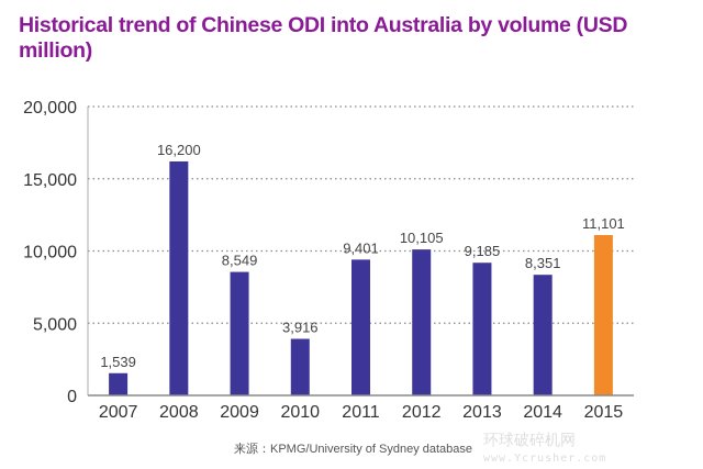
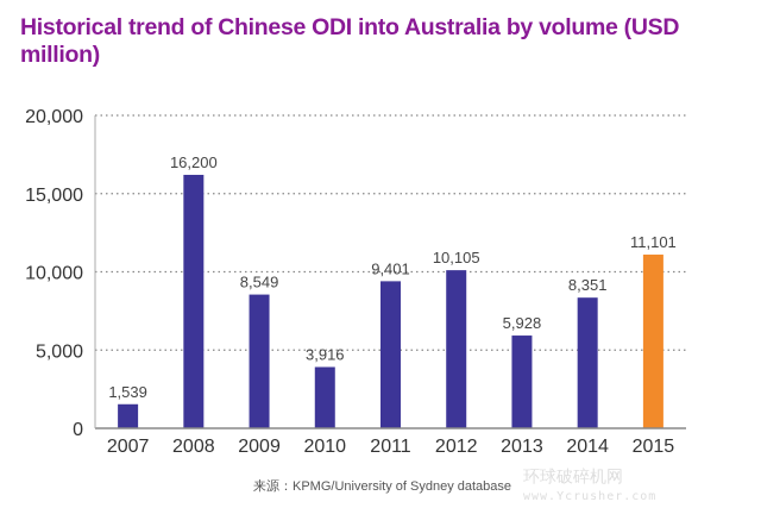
2013: 9,185 -> 5,928
